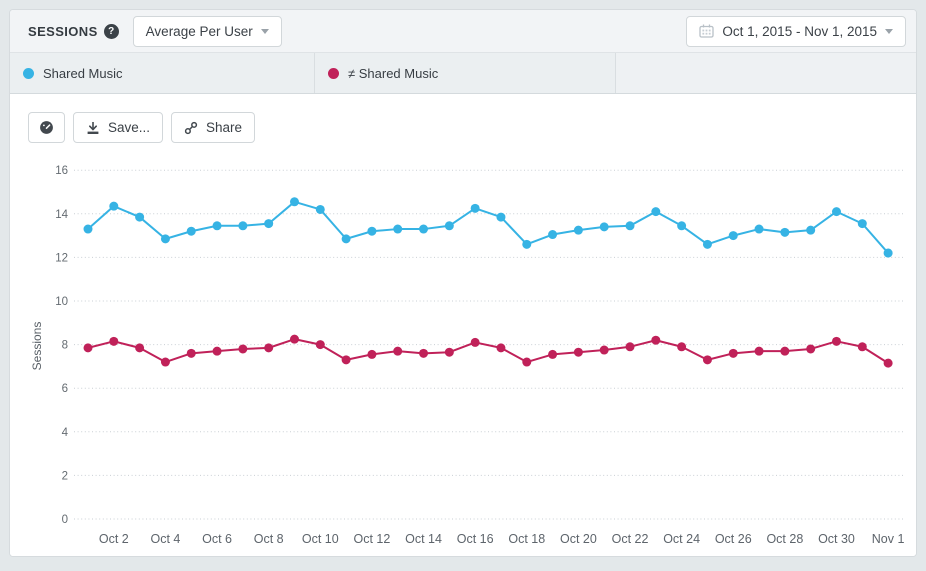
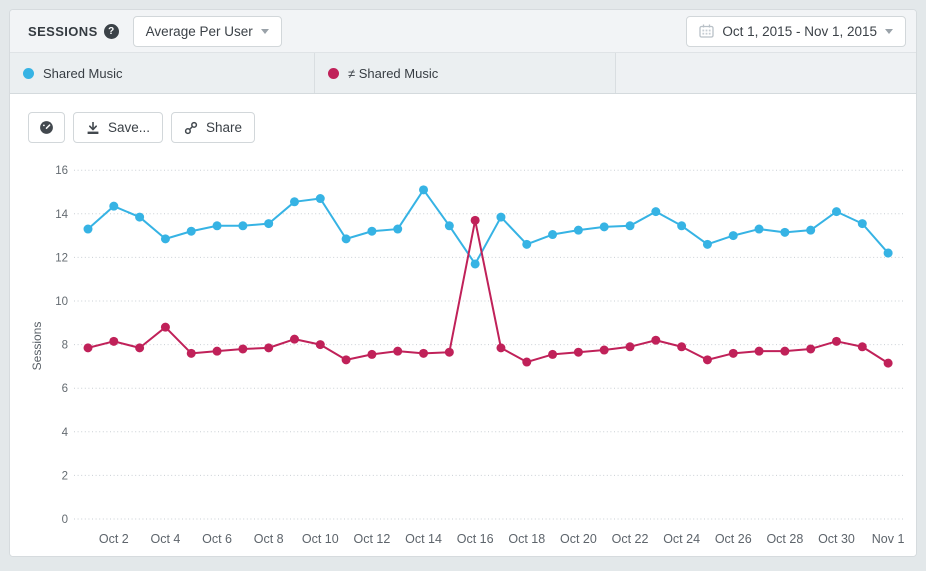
≠ Shared Music/Oct 4: 7.2 -> 8.8
Shared Music/Oct 10: 14.2 -> 14.7
Shared Music/Oct 14: 13.3 -> 15.1
Shared Music/Oct 16: 14.2 -> 11.7
≠ Shared Music/Oct 16: 8.1 -> 13.7
